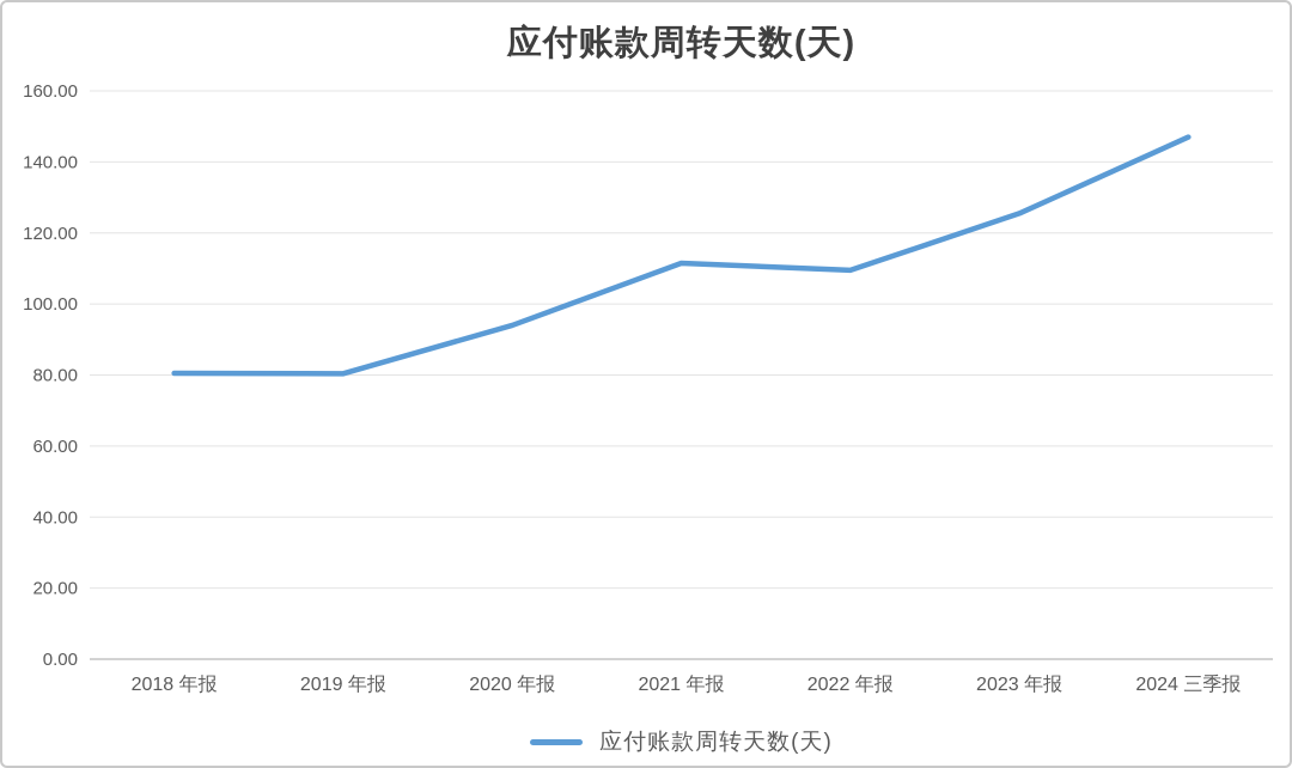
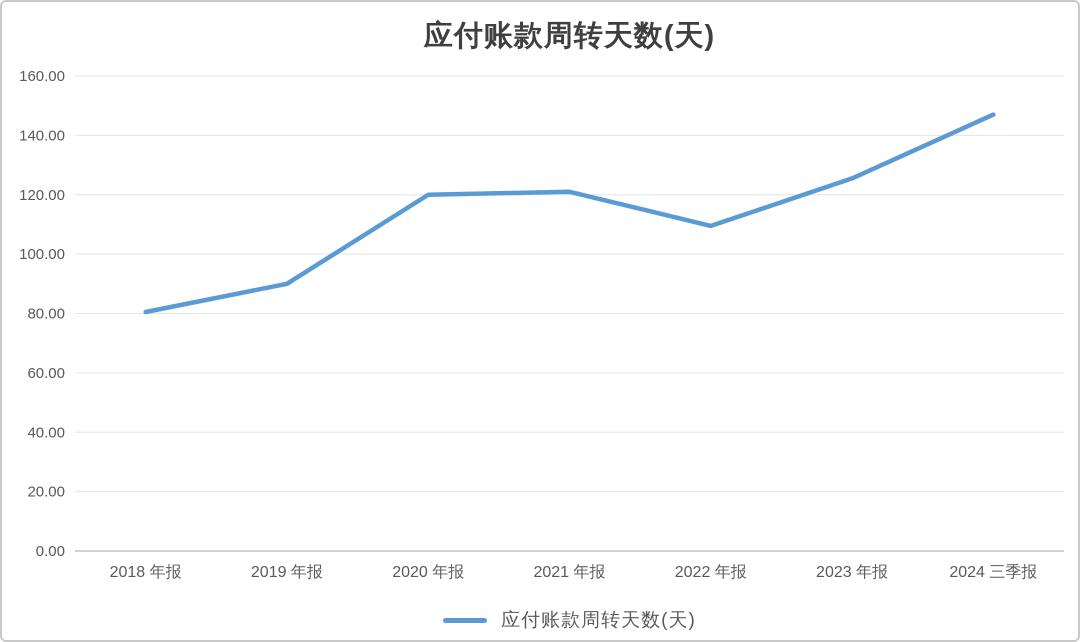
2019 年报: 80 -> 90
2020 年报: 94 -> 120
2021 年报: 112 -> 121
